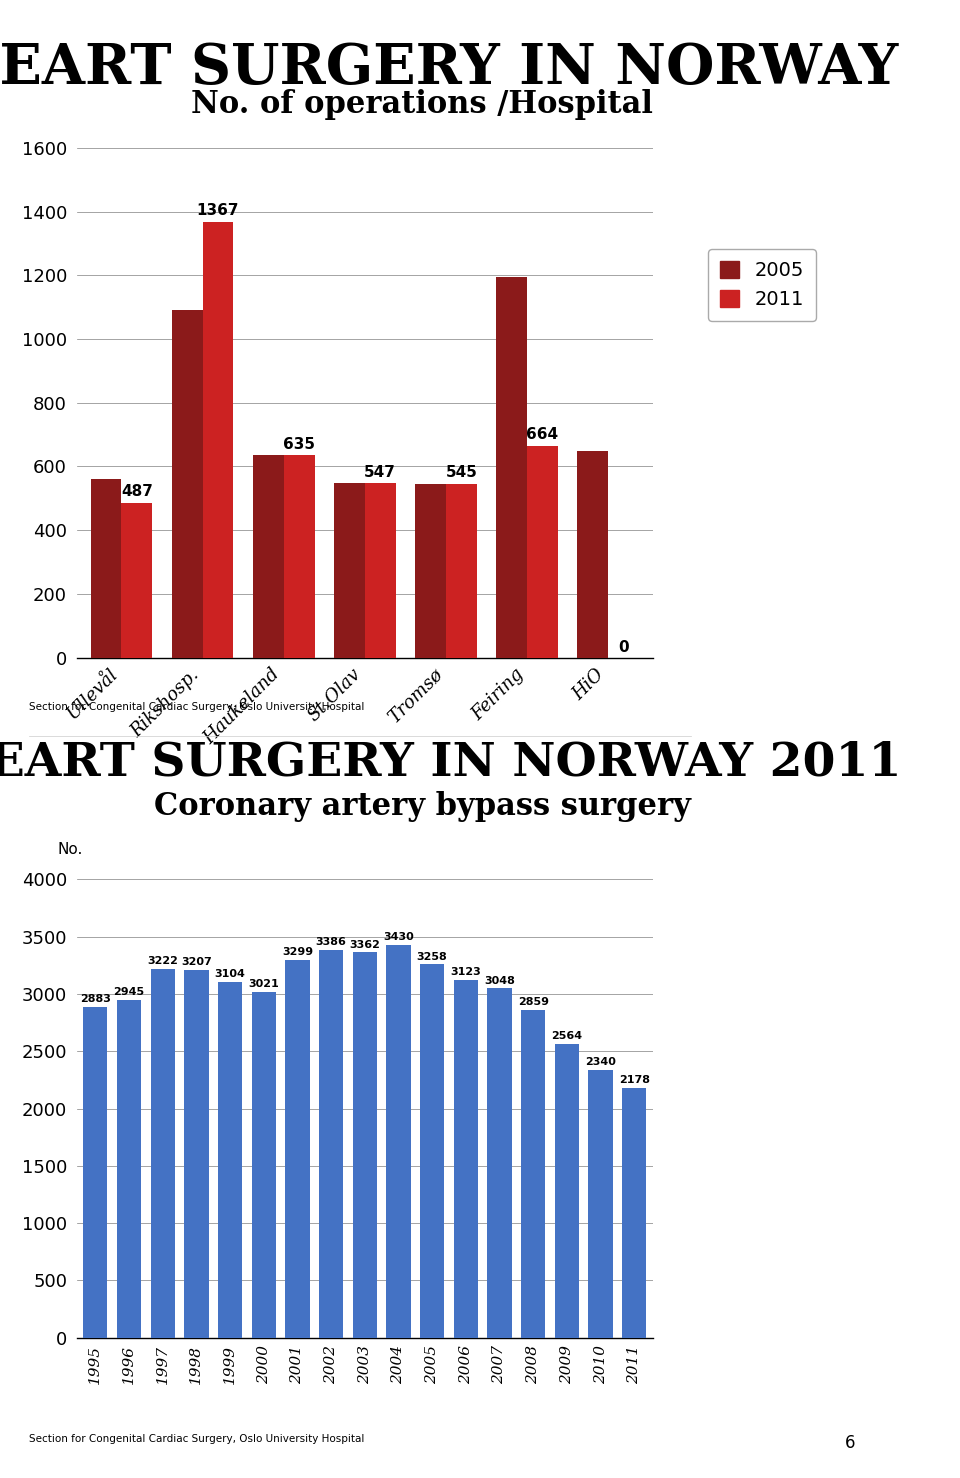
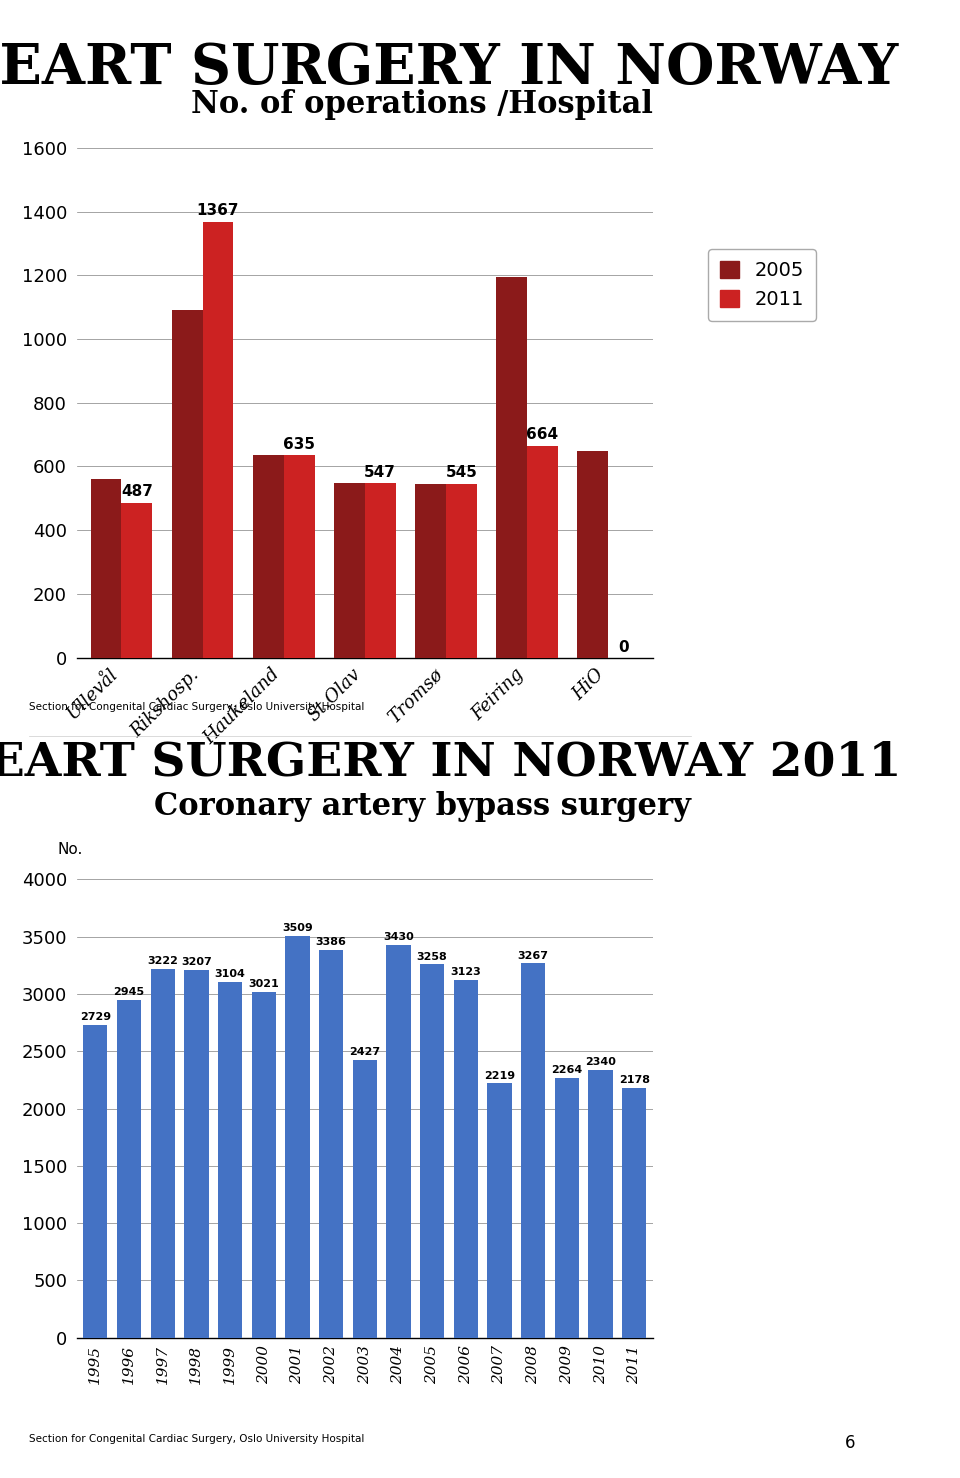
1995: 2883 -> 2729
2001: 3299 -> 3509
2003: 3362 -> 2427
2007: 3048 -> 2219
2008: 2859 -> 3267
2009: 2564 -> 2264
